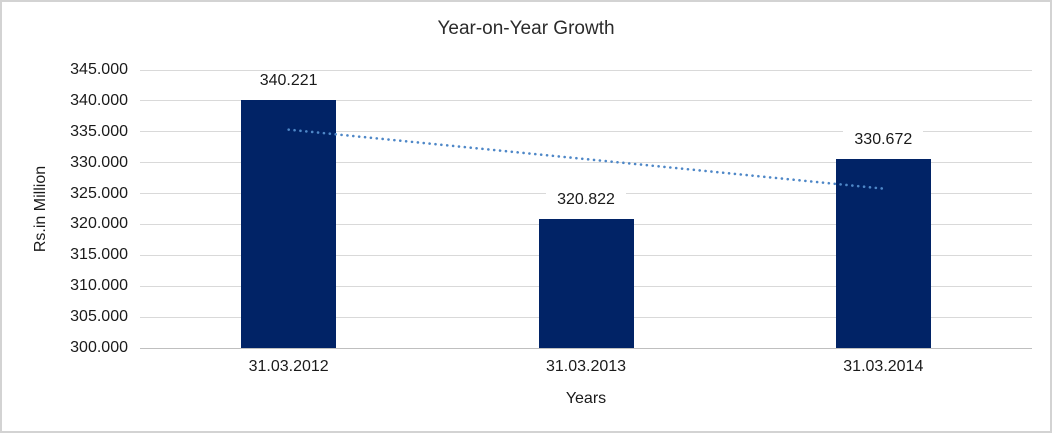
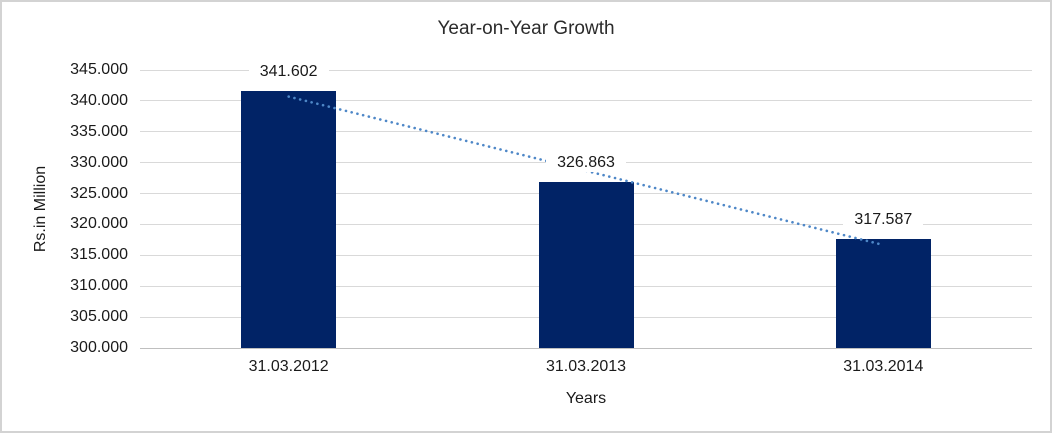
31.03.2012: 340.221 -> 341.602
31.03.2013: 320.822 -> 326.863
31.03.2014: 330.672 -> 317.587
